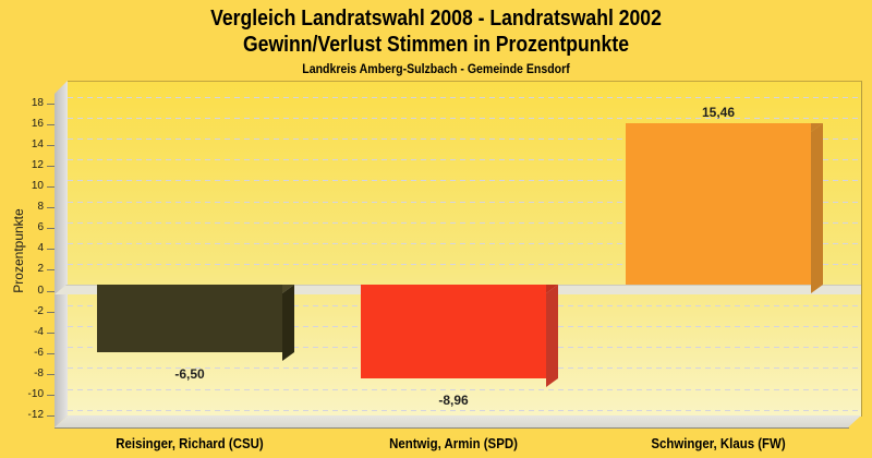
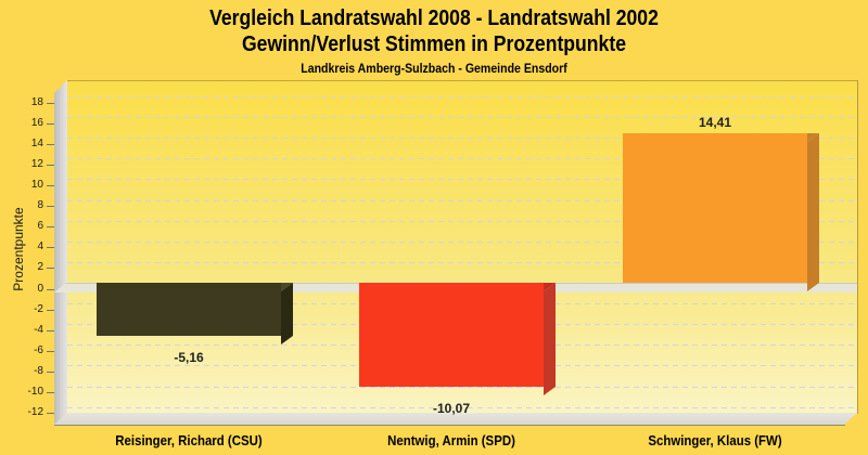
Reisinger, Richard (CSU): -6,50 -> -5,16
Nentwig, Armin (SPD): -8,96 -> -10,07
Schwinger, Klaus (FW): 15,46 -> 14,41
